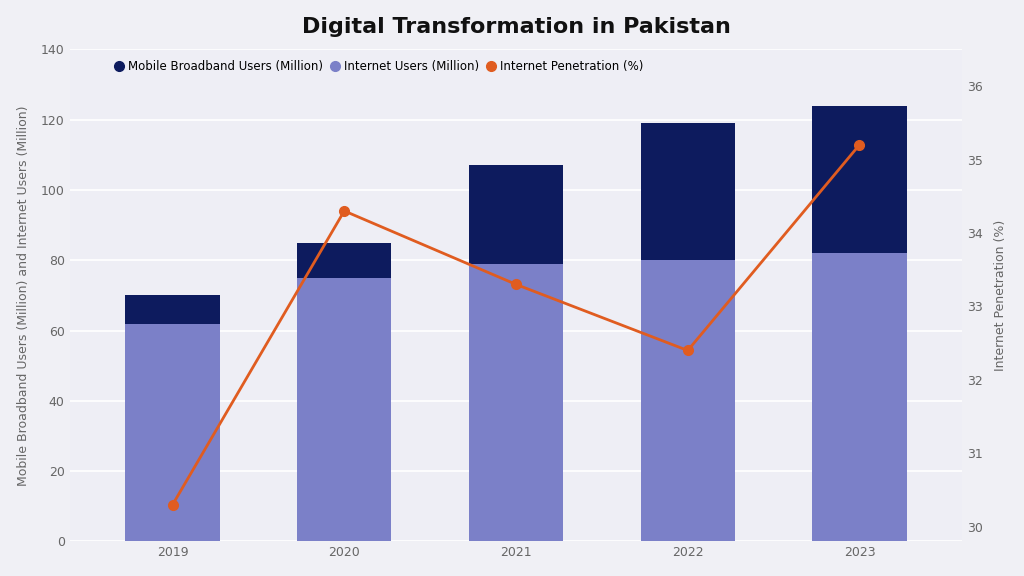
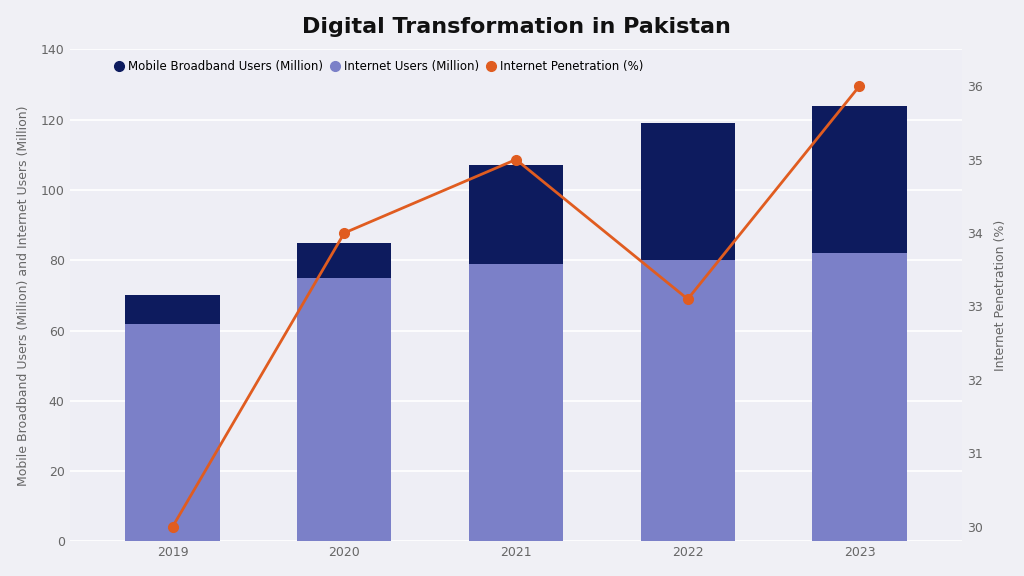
Internet Penetration (%)/2019: 30.3 -> 30.0
Internet Penetration (%)/2020: 34.3 -> 34.0
Internet Penetration (%)/2021: 33.3 -> 35.0
Internet Penetration (%)/2022: 32.4 -> 33.1
Internet Penetration (%)/2023: 35.2 -> 36.0
